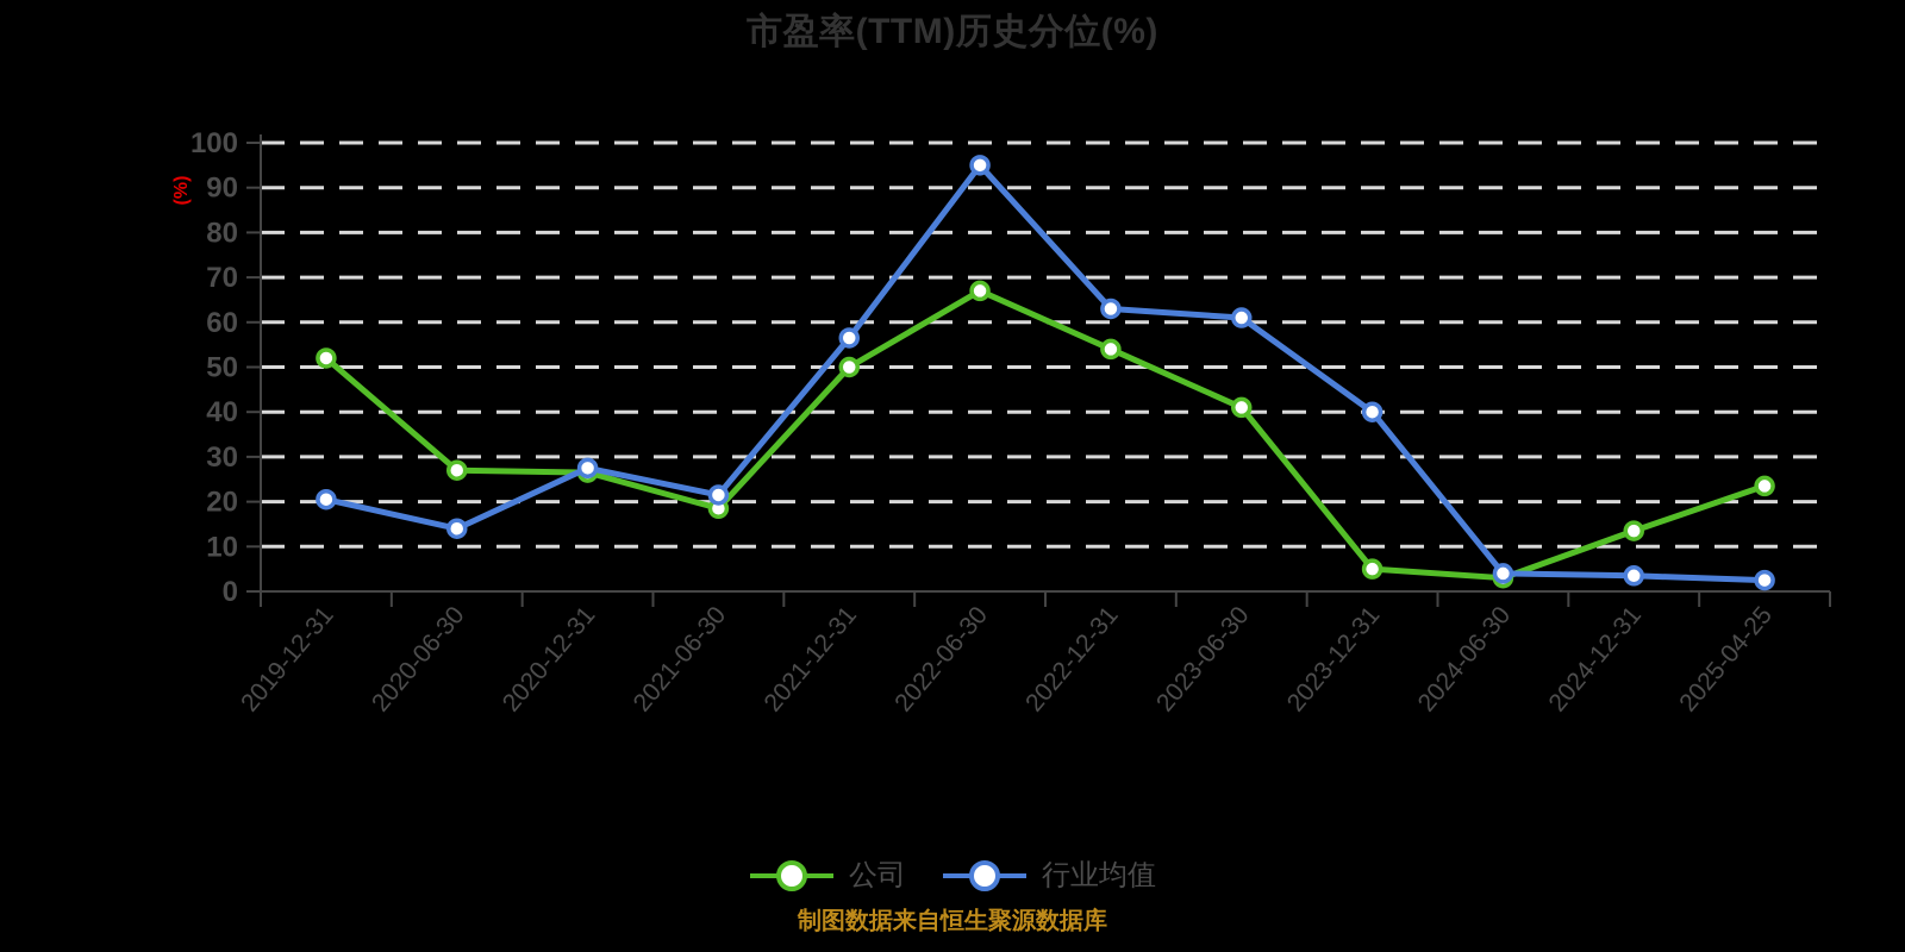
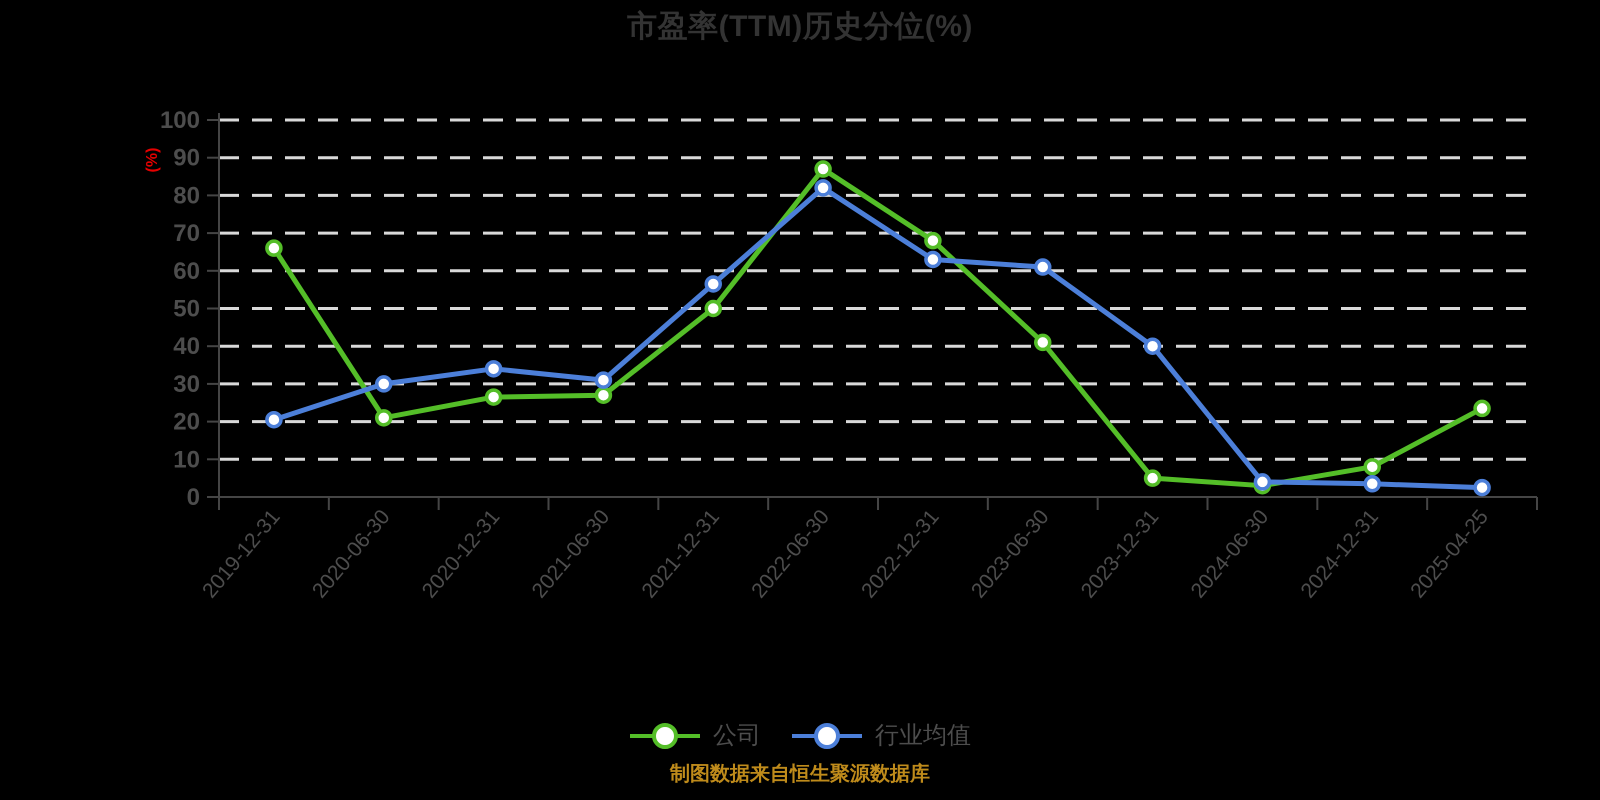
公司/2019-12-31: 52 -> 66
公司/2020-06-30: 27 -> 21
行业均值/2020-06-30: 14 -> 30
行业均值/2020-12-31: 28 -> 34
公司/2021-06-30: 18 -> 27
行业均值/2021-06-30: 22 -> 31
公司/2022-06-30: 67 -> 87
行业均值/2022-06-30: 95 -> 82
公司/2022-12-31: 54 -> 68
公司/2024-12-31: 14 -> 8
